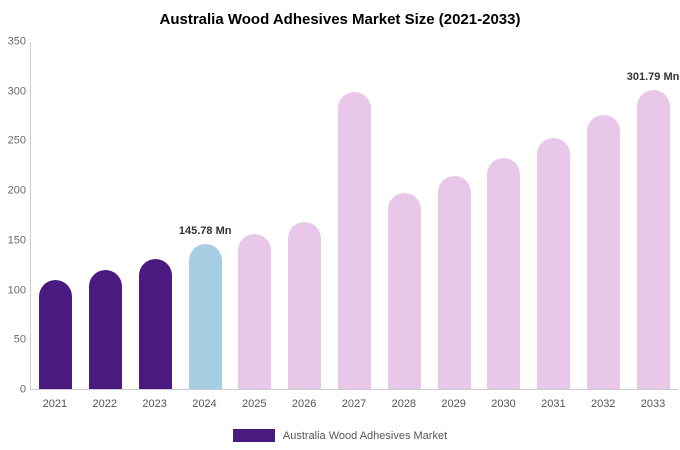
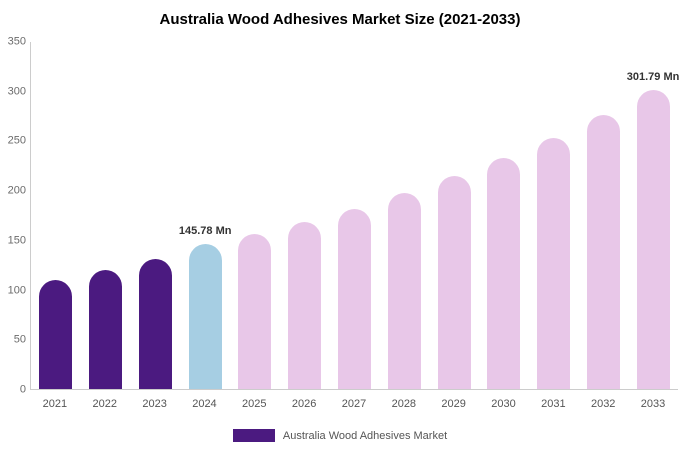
2027: 300 -> 180
